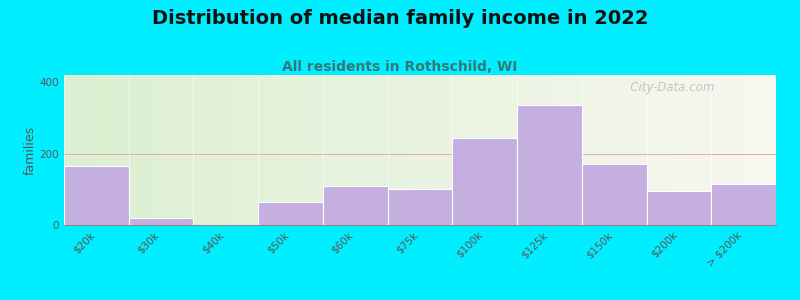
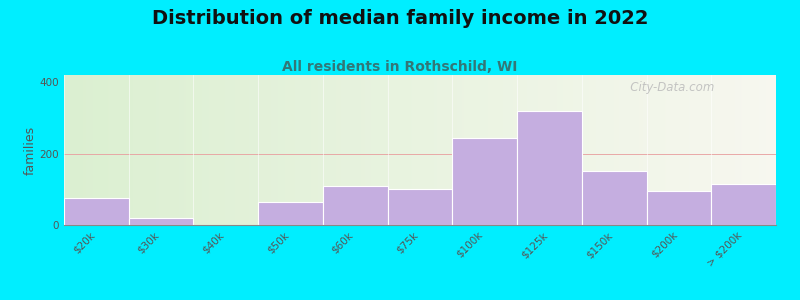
$20k: 165 -> 75
$125k: 335 -> 320
$150k: 170 -> 150
